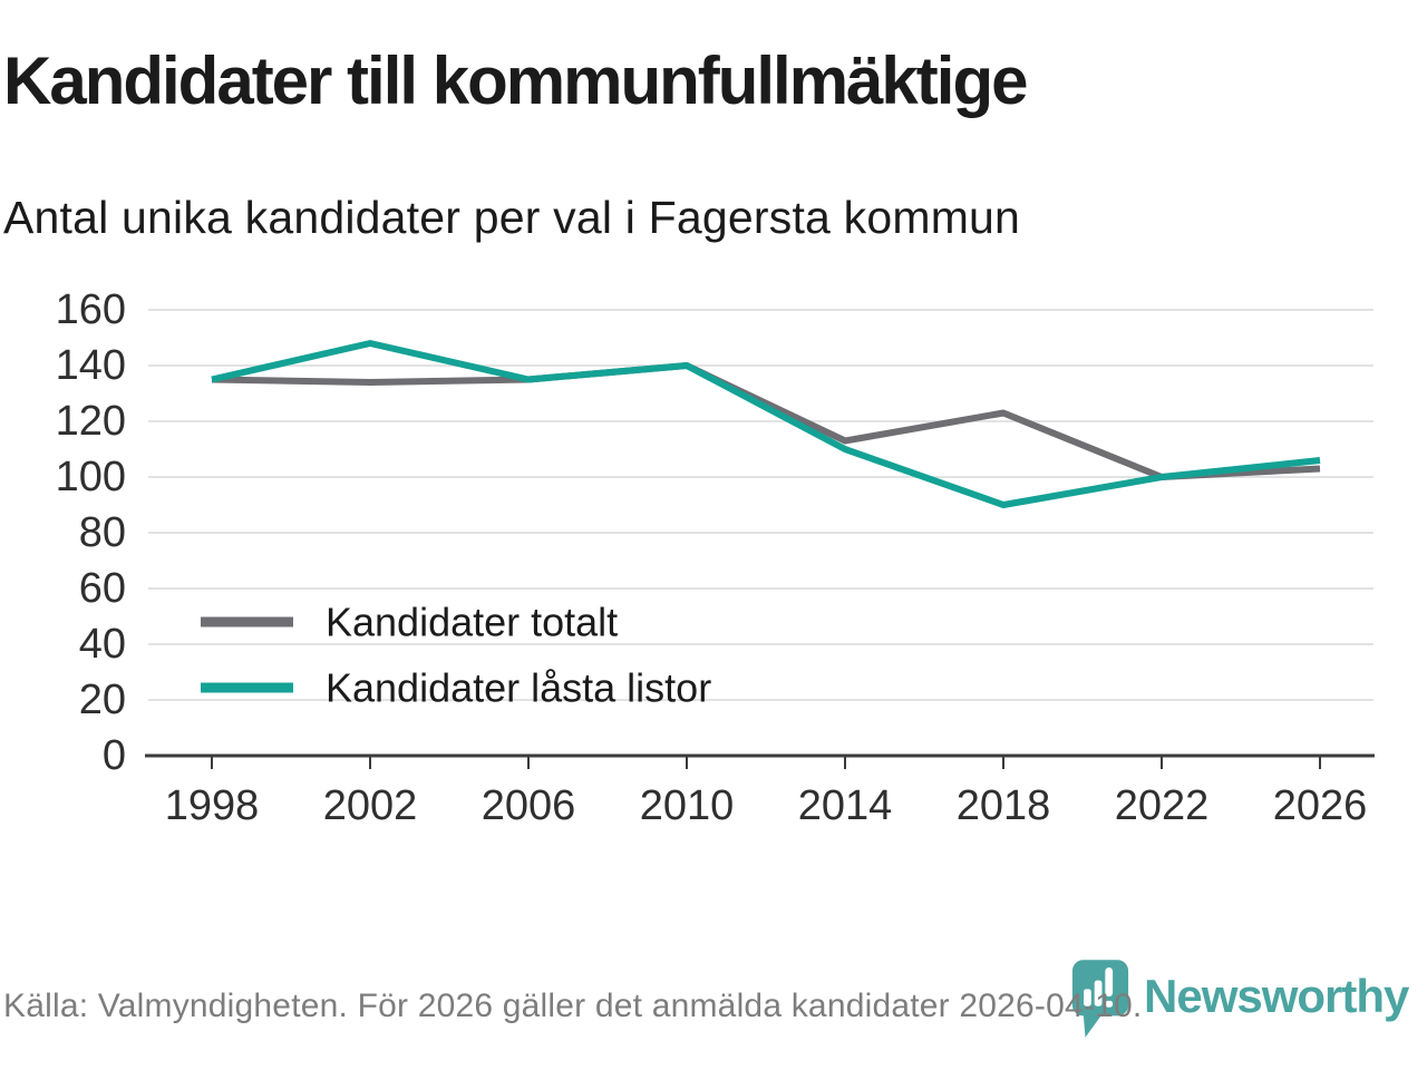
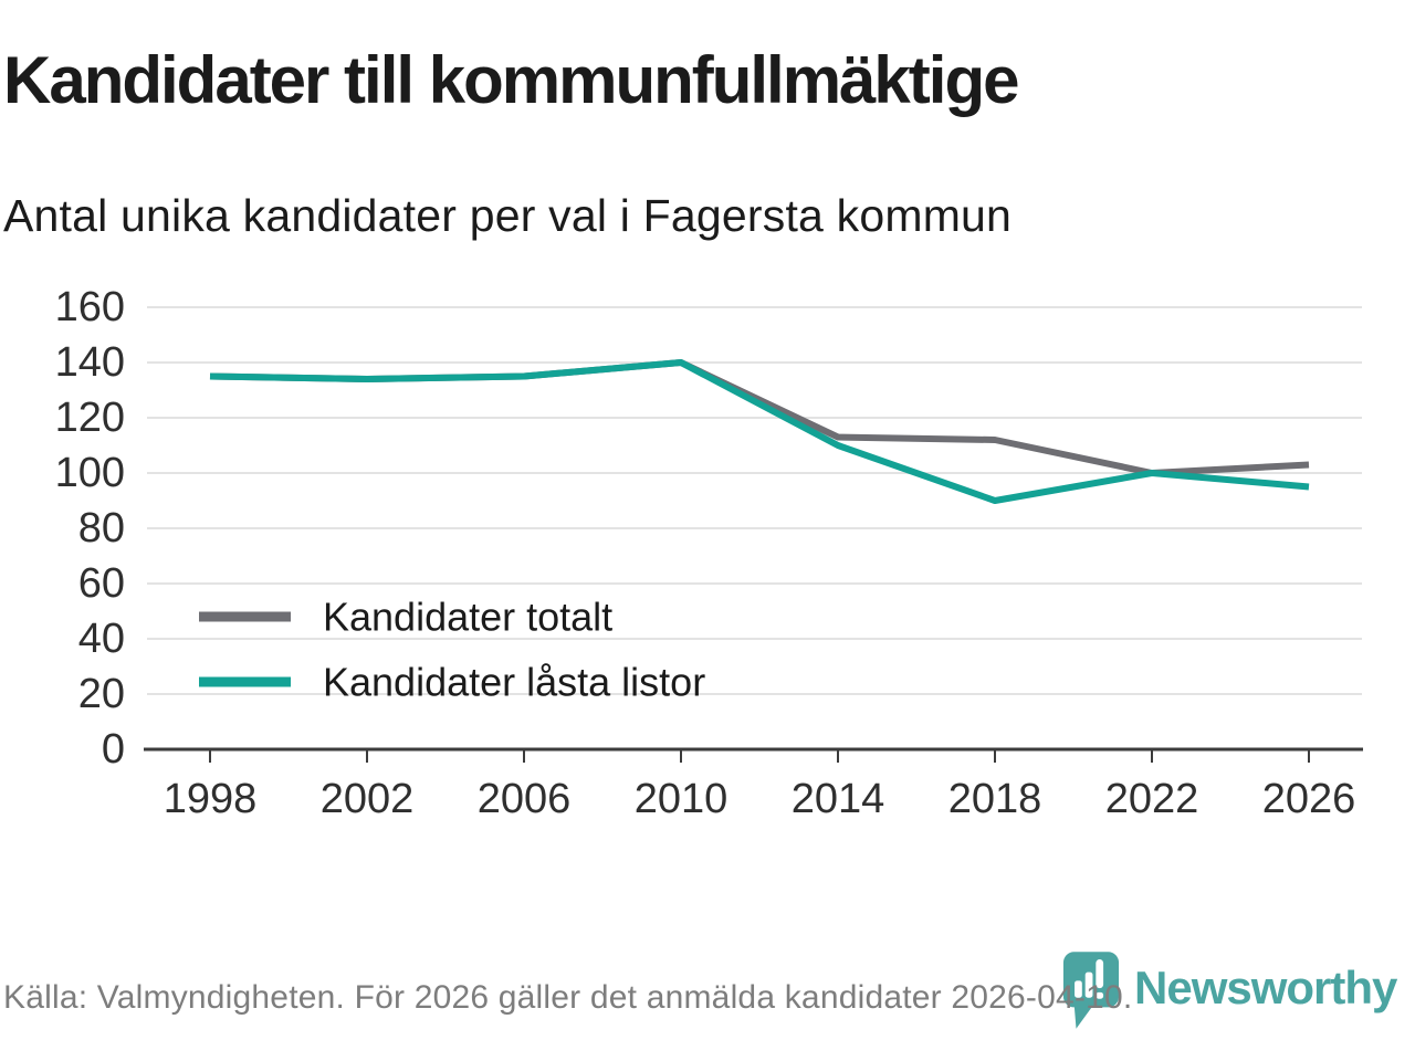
Kandidater låsta listor/2002: 148 -> 134
Kandidater totalt/2018: 123 -> 112
Kandidater låsta listor/2026: 106 -> 95
